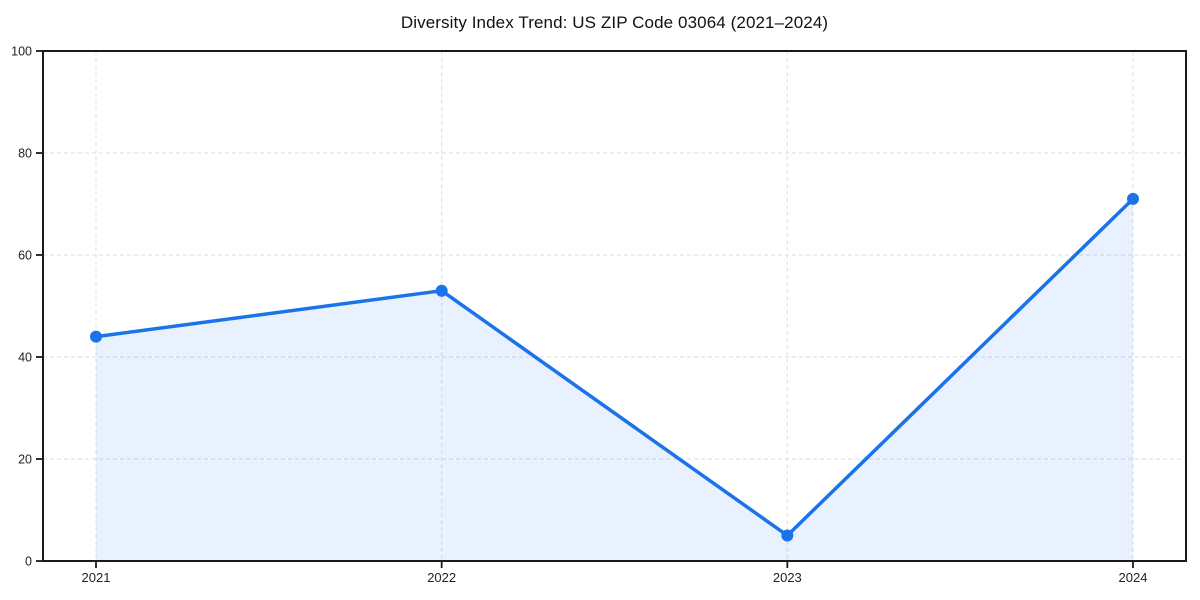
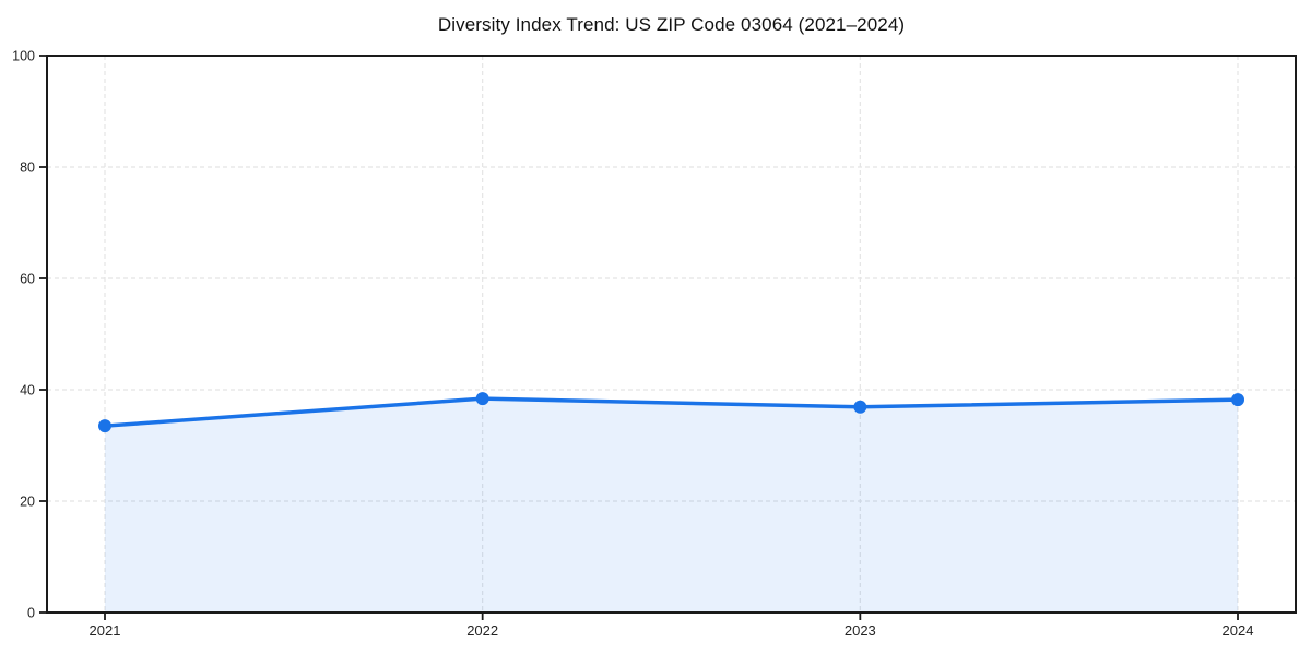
2021: 44 -> 34
2022: 53 -> 38
2023: 5 -> 37
2024: 71 -> 38
